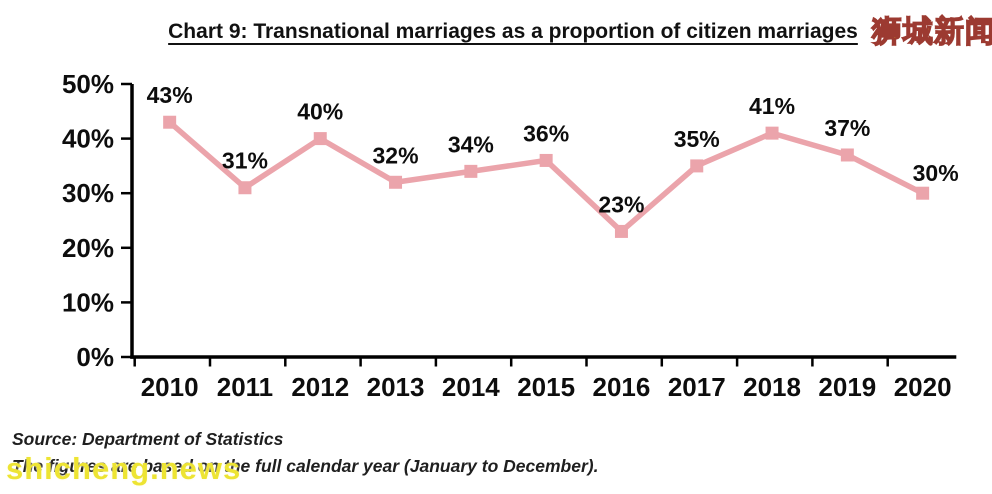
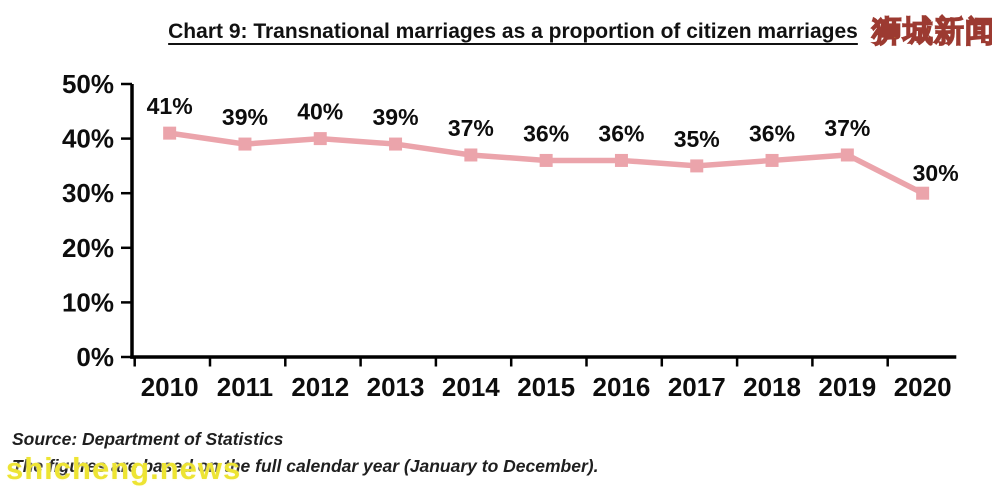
2010: 43% -> 41%
2011: 31% -> 39%
2013: 32% -> 39%
2014: 34% -> 37%
2016: 23% -> 36%
2018: 41% -> 36%
